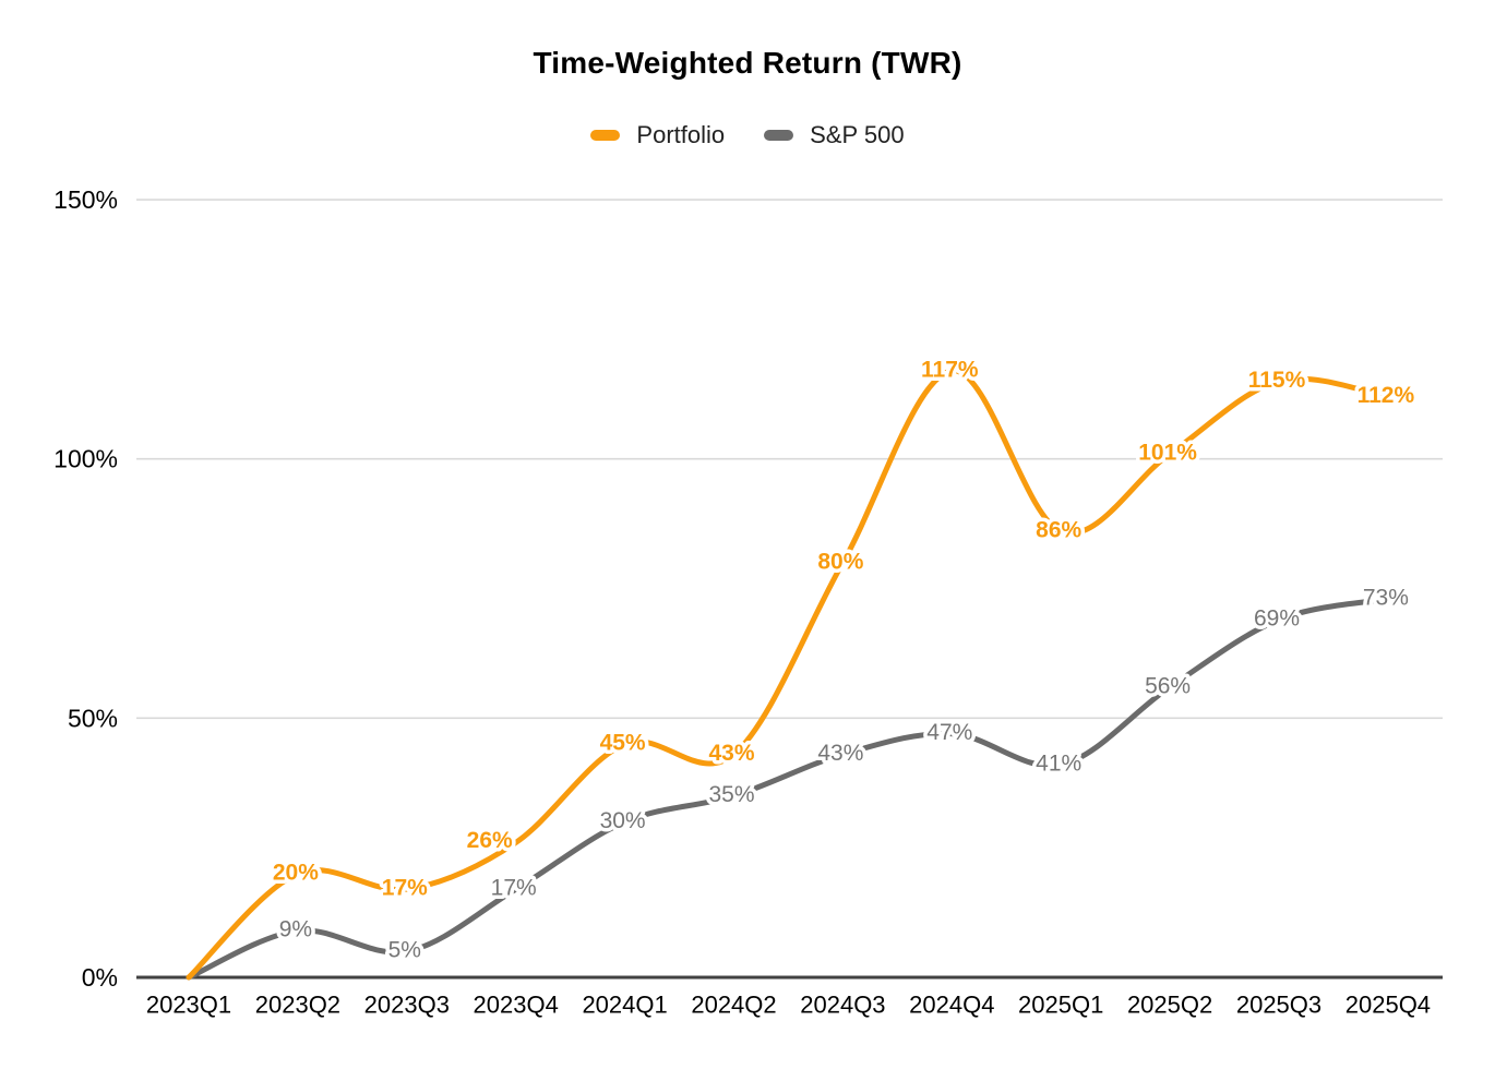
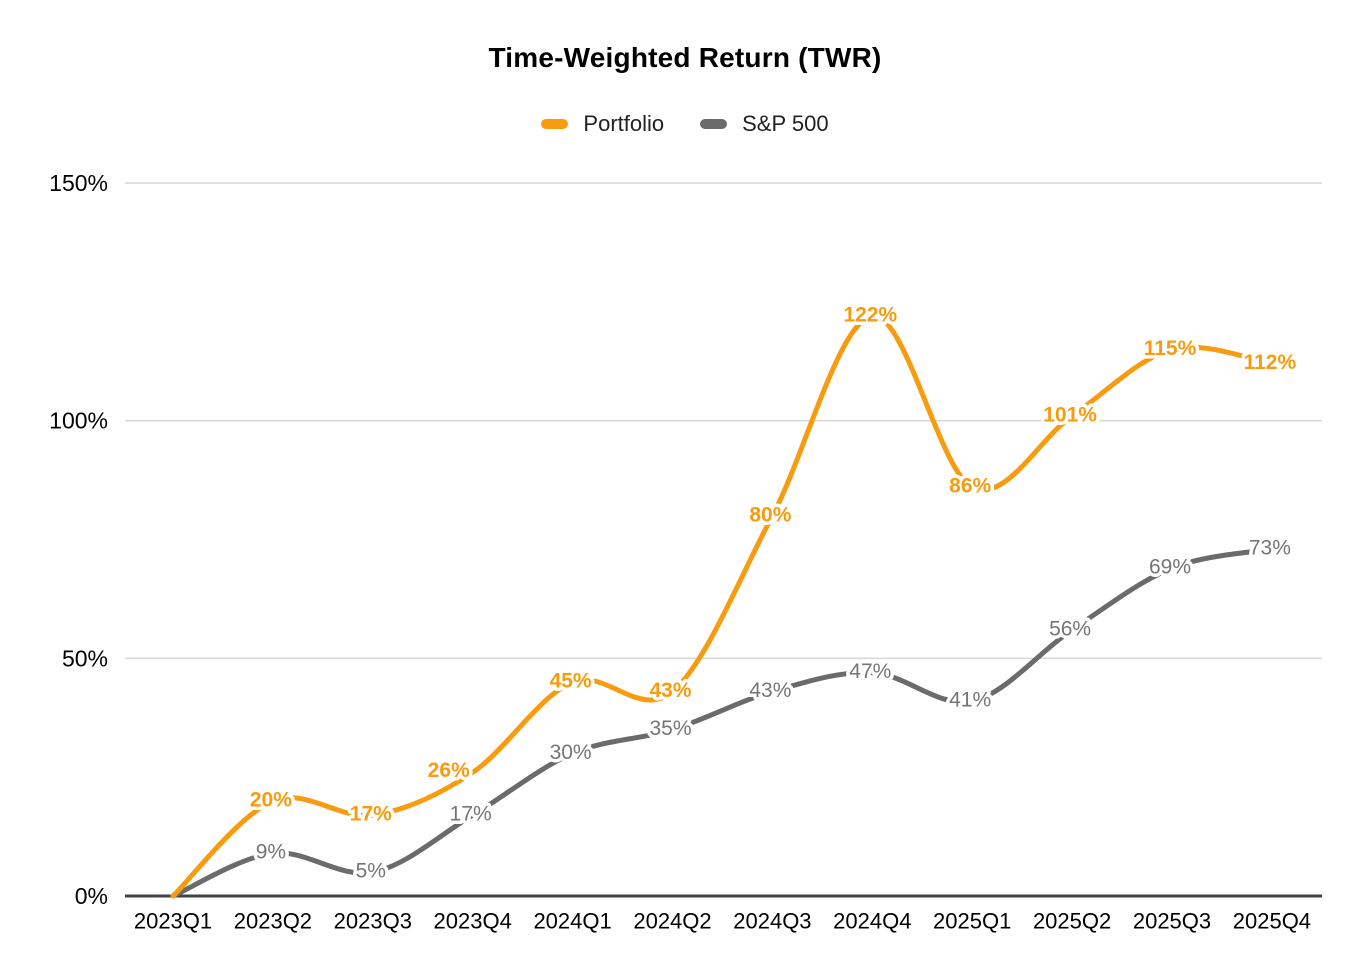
Portfolio/2024Q4: 117% -> 122%
